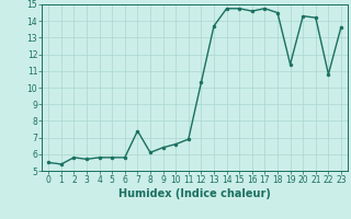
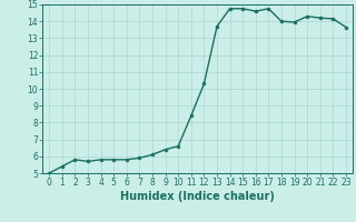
0: 5.5 -> 5.0
7: 7.4 -> 5.9
11: 6.9 -> 8.4
18: 14.5 -> 14.0
19: 11.4 -> 13.9
22: 10.8 -> 14.2
